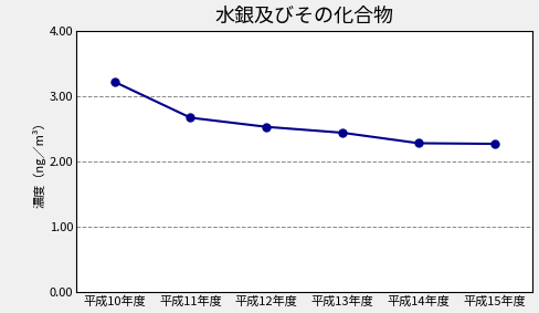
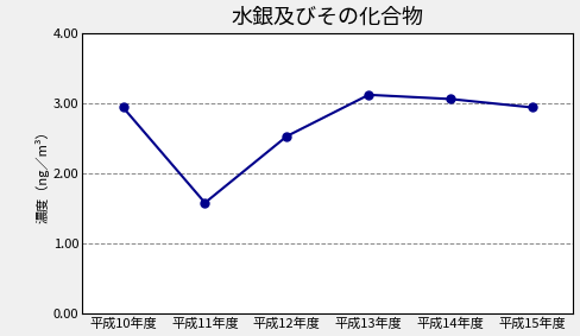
平成10年度: 3.22 -> 2.94
平成11年度: 2.67 -> 1.58
平成13年度: 2.44 -> 3.12
平成14年度: 2.28 -> 3.06
平成15年度: 2.27 -> 2.94
